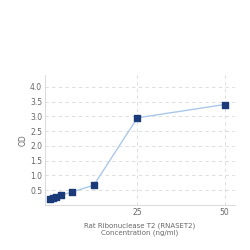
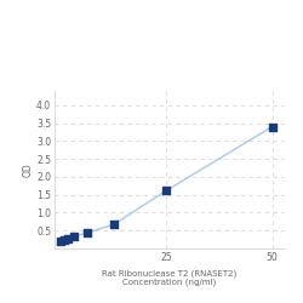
25: 2.95 -> 1.62
